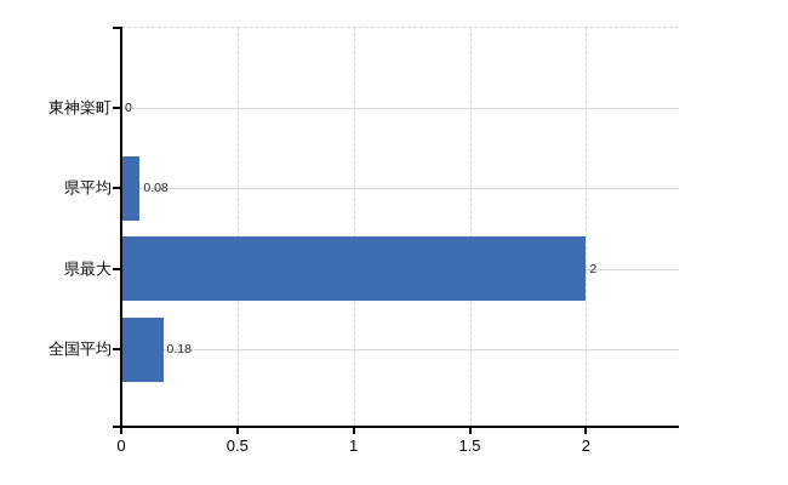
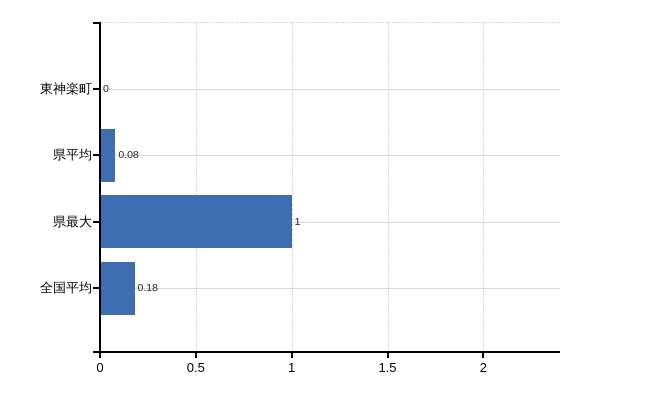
県最大: 2 -> 1
